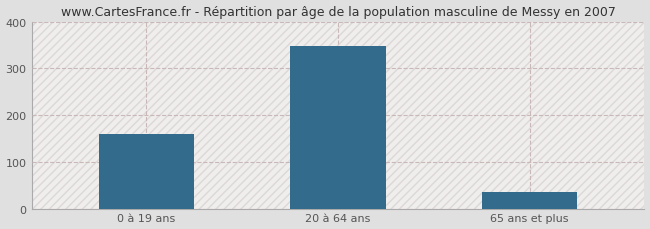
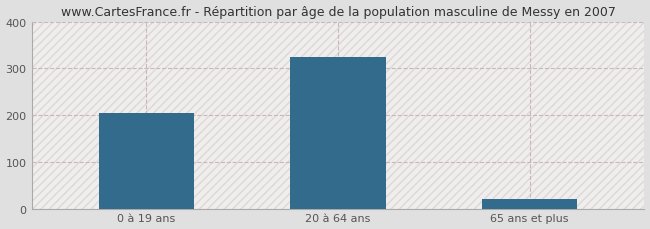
0 à 19 ans: 160 -> 205
20 à 64 ans: 348 -> 325
65 ans et plus: 35 -> 20
